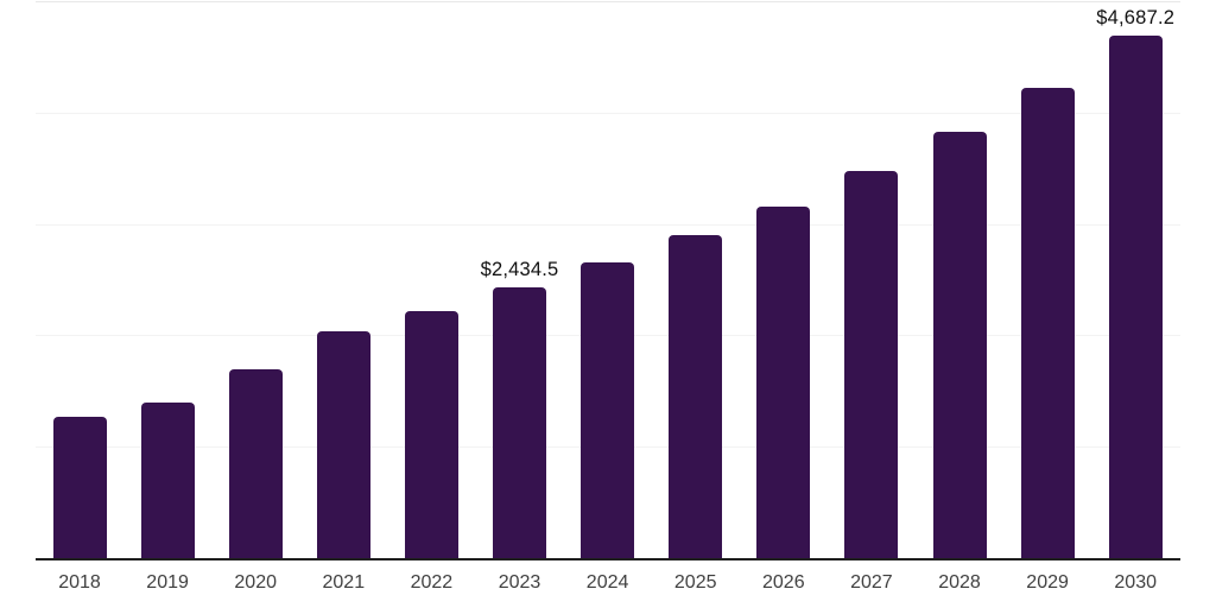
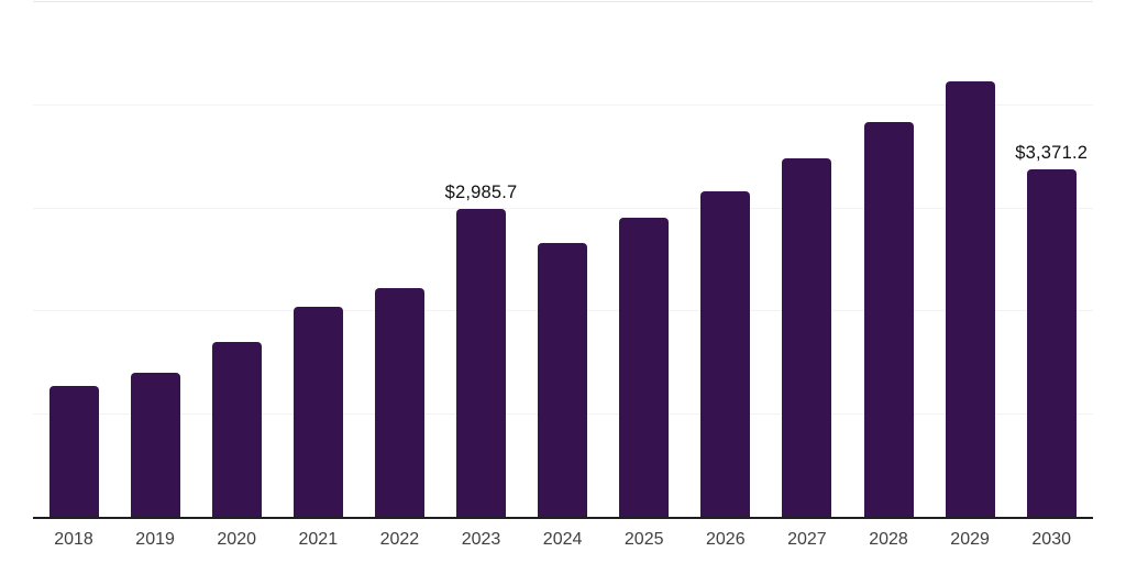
2023: $2,434.5 -> $2,985.7
2030: $4,687.2 -> $3,371.2
